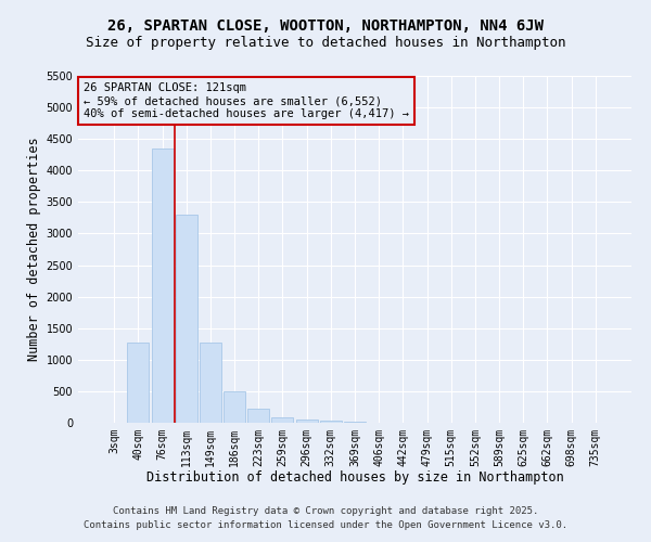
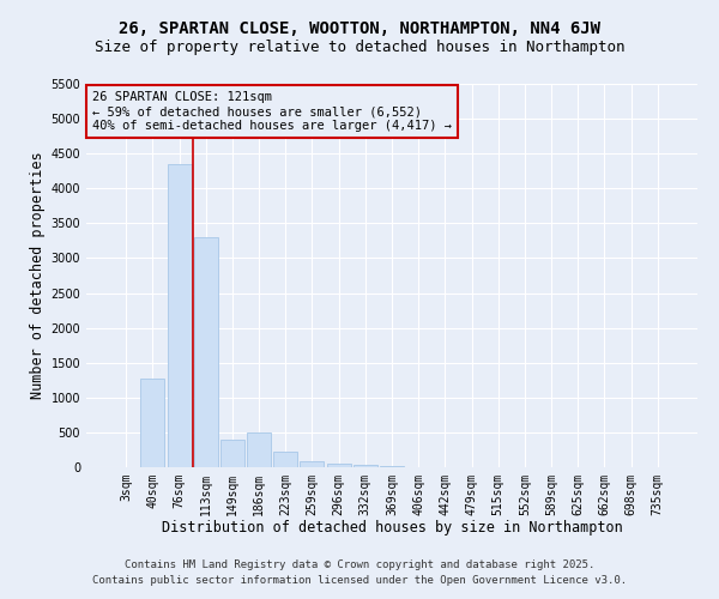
149sqm: 1280 -> 400
